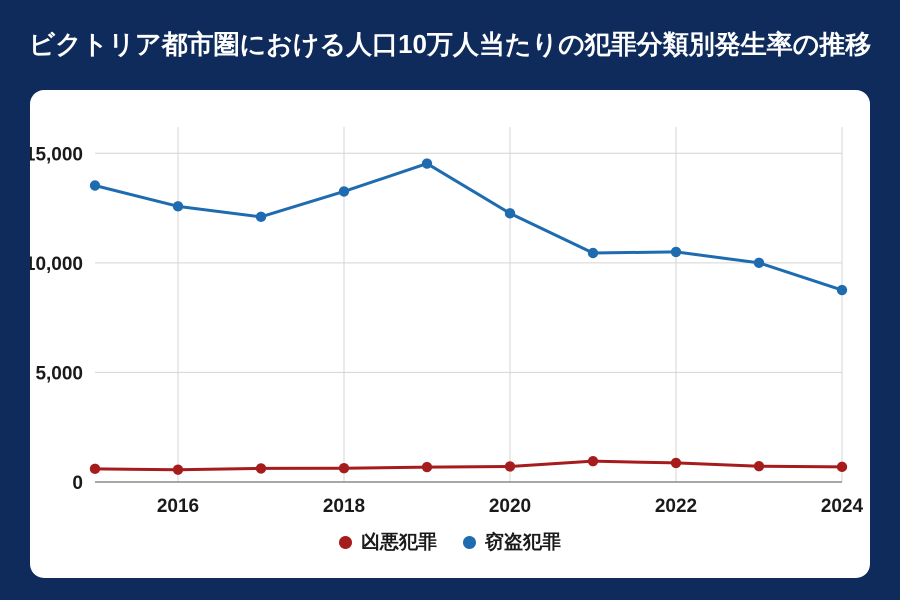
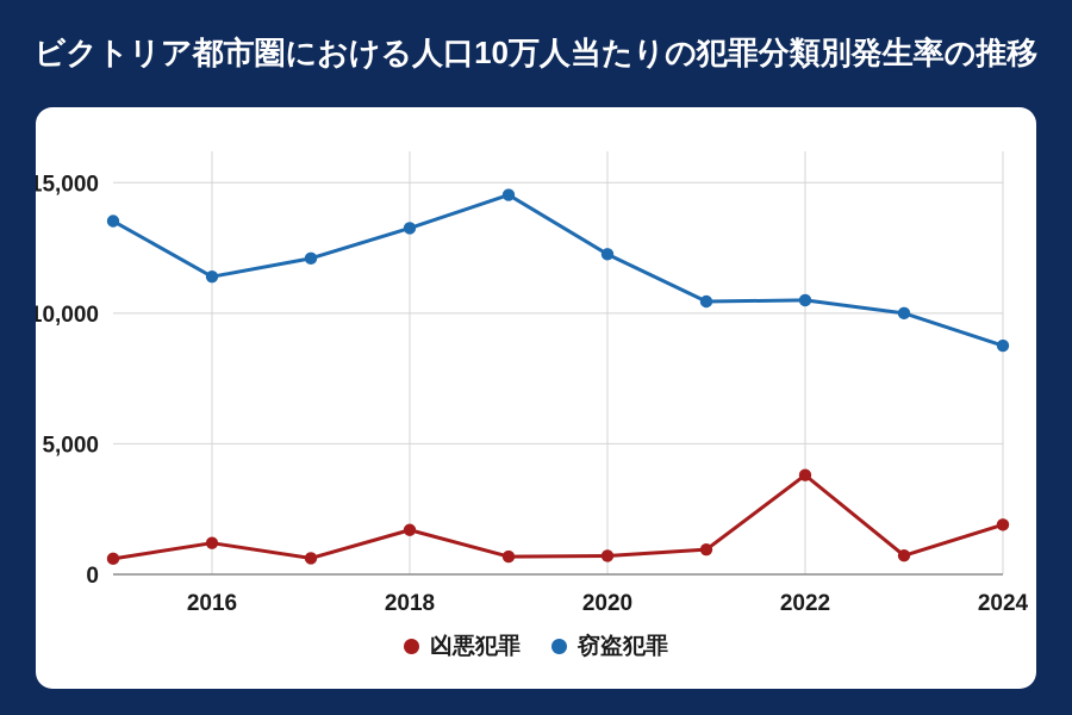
凶悪犯罪/2016: 600 -> 1200
窃盗犯罪/2016: 12600 -> 11400
凶悪犯罪/2018: 600 -> 1700
凶悪犯罪/2022: 900 -> 3800
凶悪犯罪/2024: 700 -> 1900
